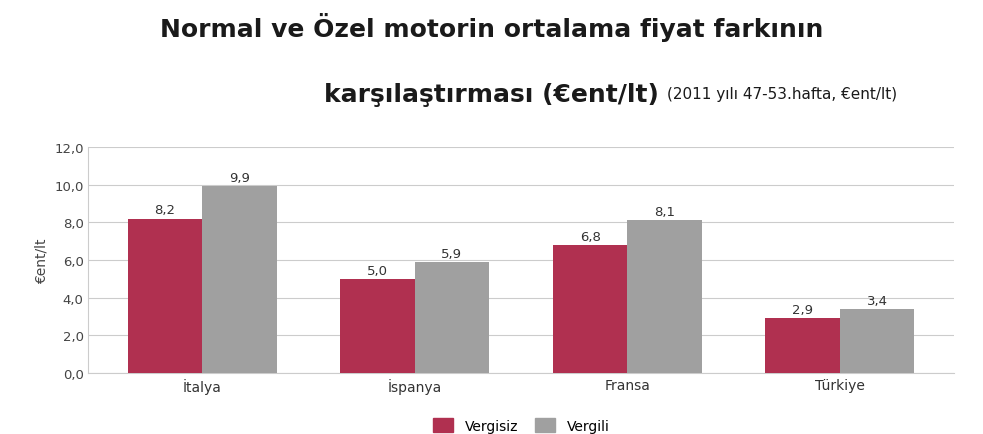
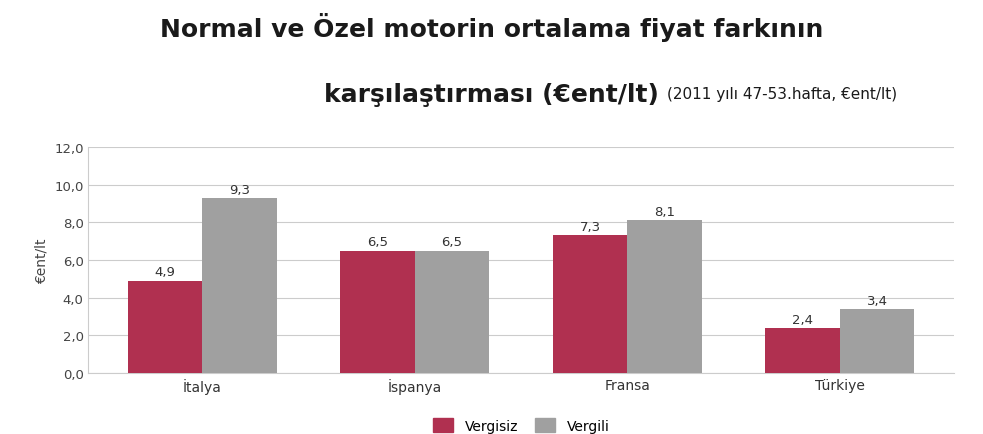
Vergisiz/İtalya: 8,2 -> 4,9
Vergili/İtalya: 9,9 -> 9,3
Vergisiz/İspanya: 5,0 -> 6,5
Vergili/İspanya: 5,9 -> 6,5
Vergisiz/Fransa: 6,8 -> 7,3
Vergisiz/Türkiye: 2,9 -> 2,4
